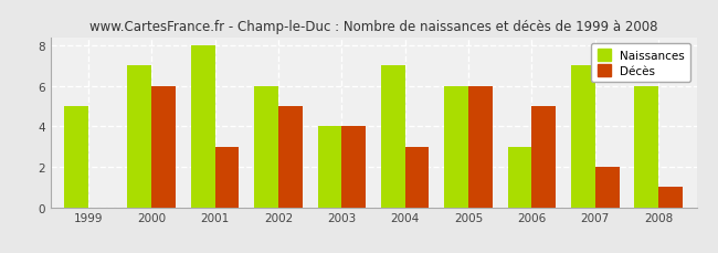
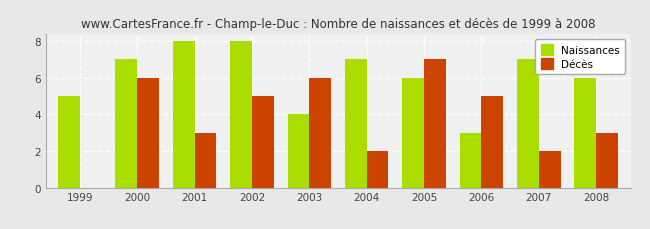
Naissances/2002: 6 -> 8
Décès/2003: 4 -> 6
Décès/2004: 3 -> 2
Décès/2005: 6 -> 7
Décès/2008: 1 -> 3
